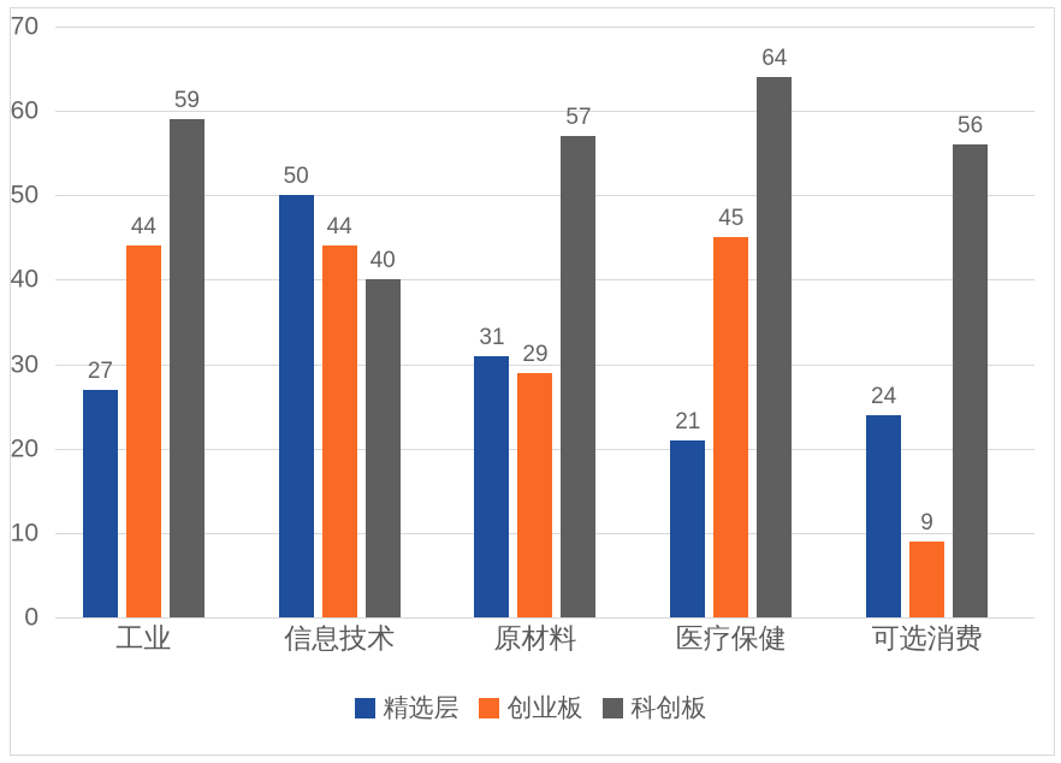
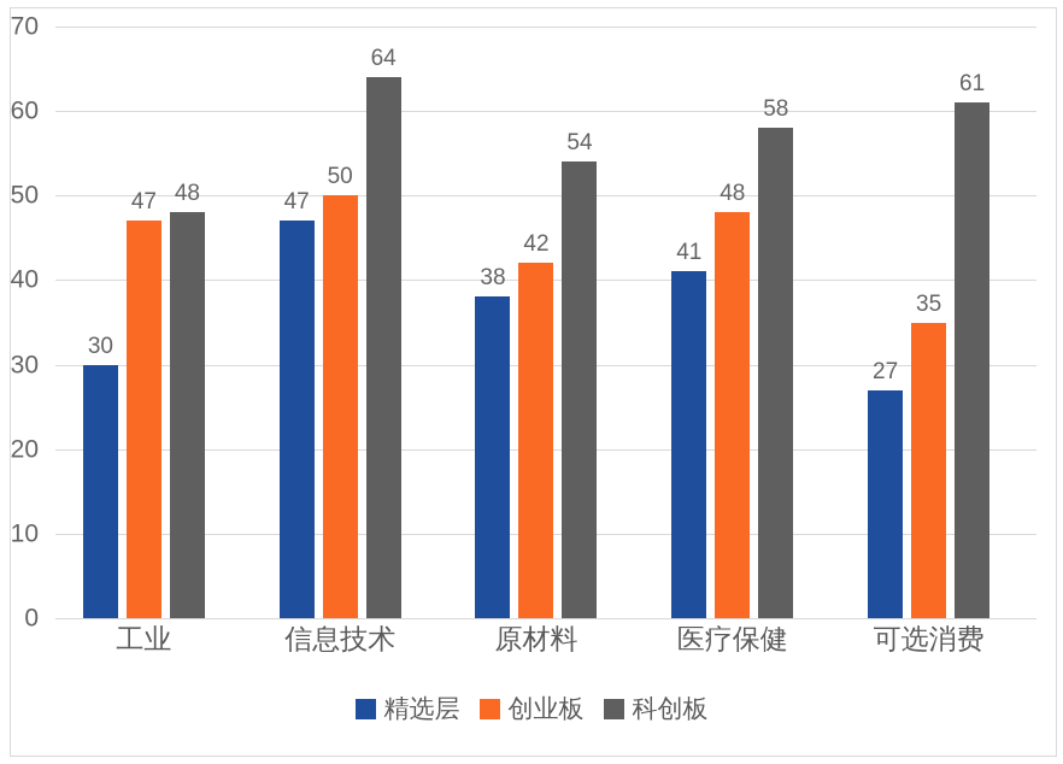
精选层/工业: 27 -> 30
创业板/工业: 44 -> 47
科创板/工业: 59 -> 48
精选层/信息技术: 50 -> 47
创业板/信息技术: 44 -> 50
科创板/信息技术: 40 -> 64
精选层/原材料: 31 -> 38
创业板/原材料: 29 -> 42
科创板/原材料: 57 -> 54
精选层/医疗保健: 21 -> 41
创业板/医疗保健: 45 -> 48
科创板/医疗保健: 64 -> 58
精选层/可选消费: 24 -> 27
创业板/可选消费: 9 -> 35
科创板/可选消费: 56 -> 61
